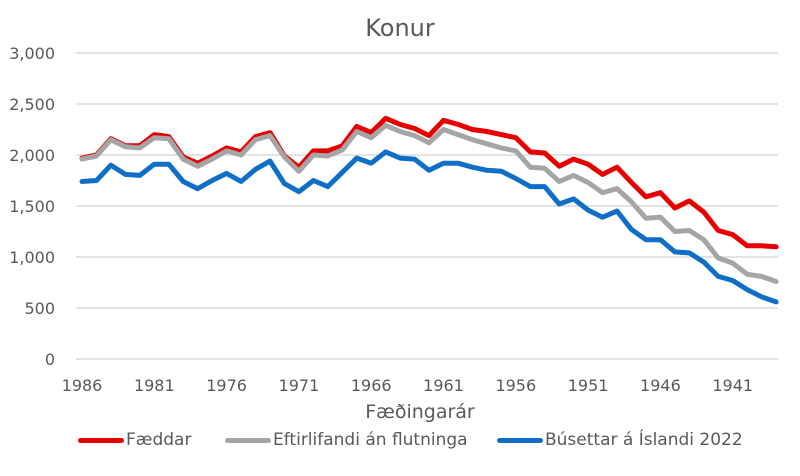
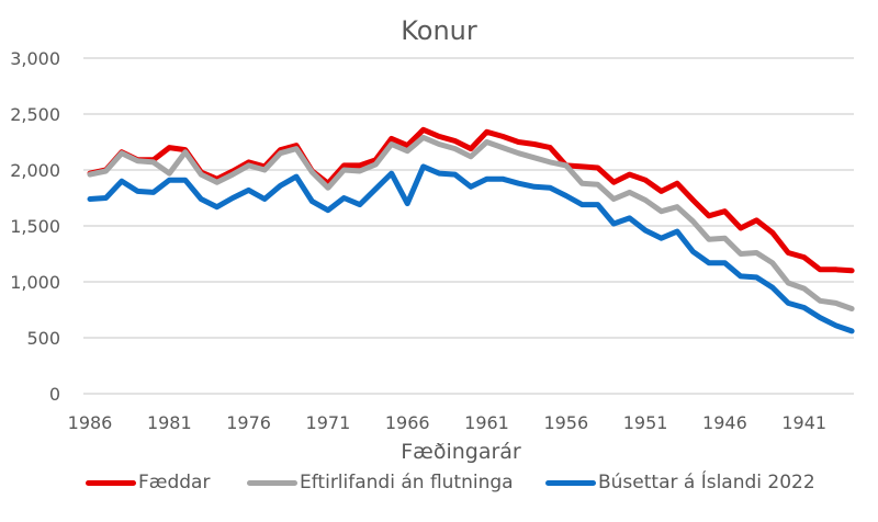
Eftirlifandi án flutninga/1981: 2170 -> 1970
Búsettar á Íslandi 2022/1966: 1920 -> 1700
Fæddar/1956: 2170 -> 2040
